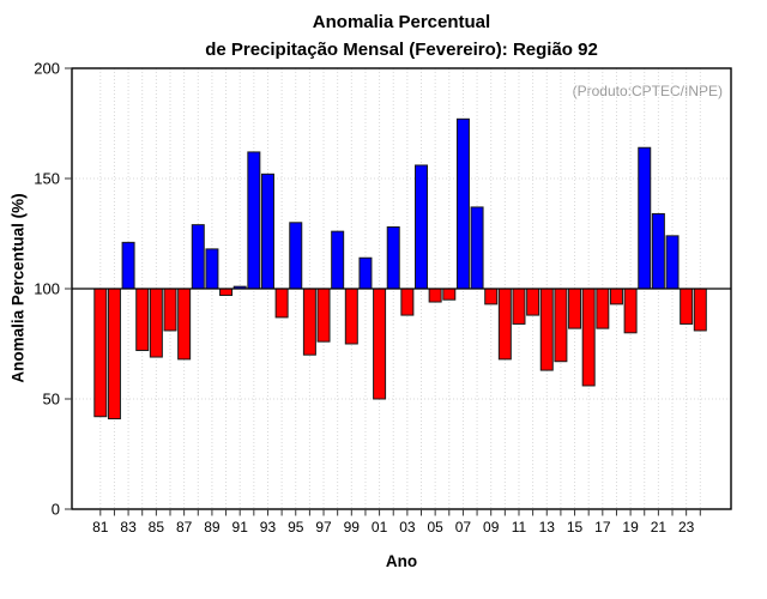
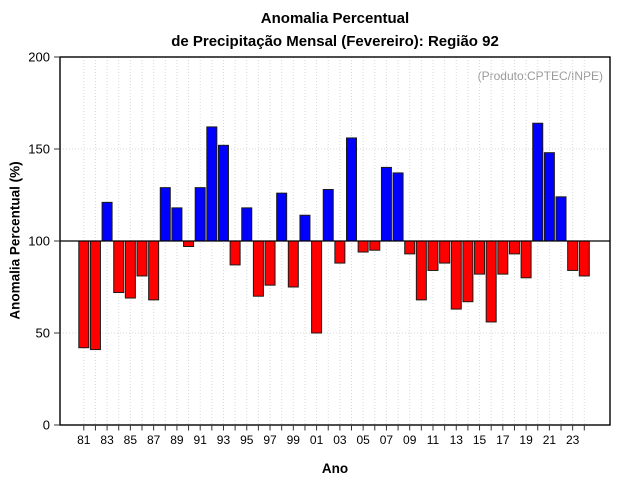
91: 101 -> 129
95: 130 -> 118
07: 177 -> 140
21: 134 -> 148
